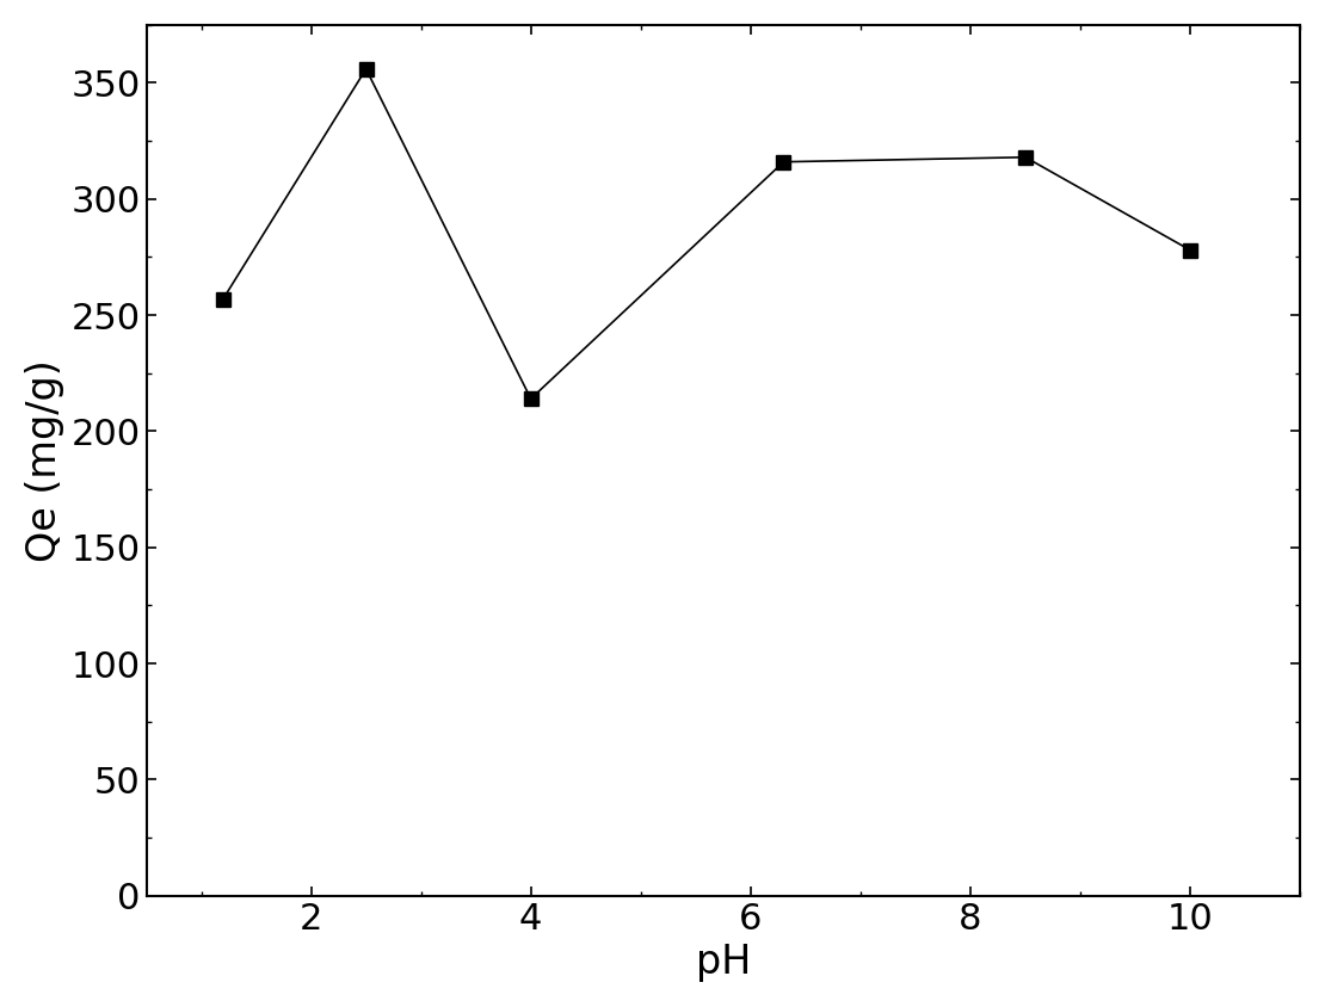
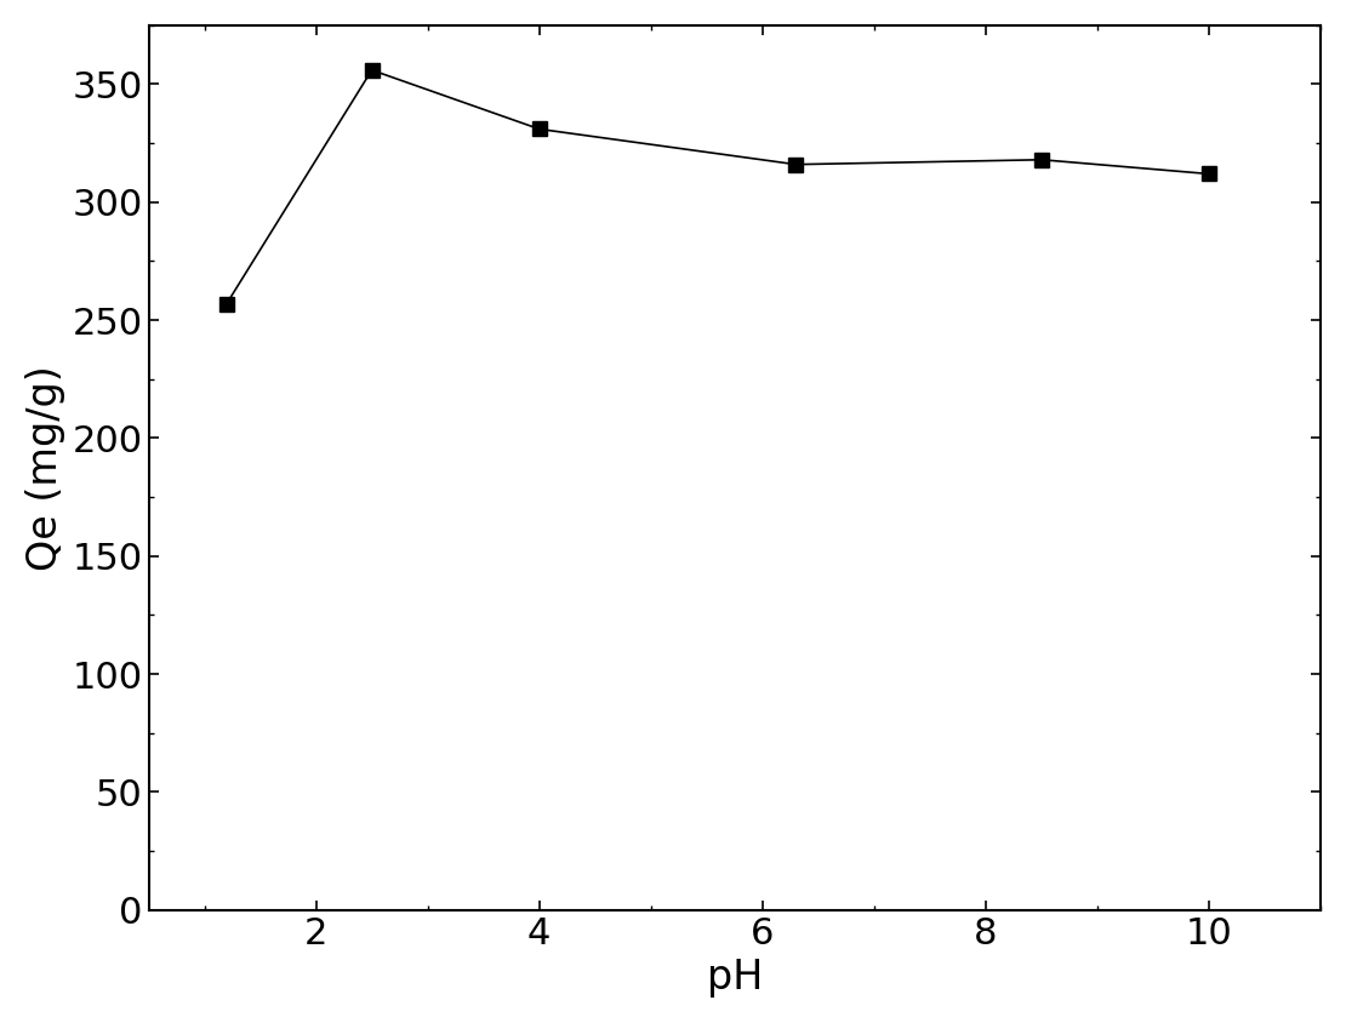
4: 214 -> 331
10: 278 -> 312
